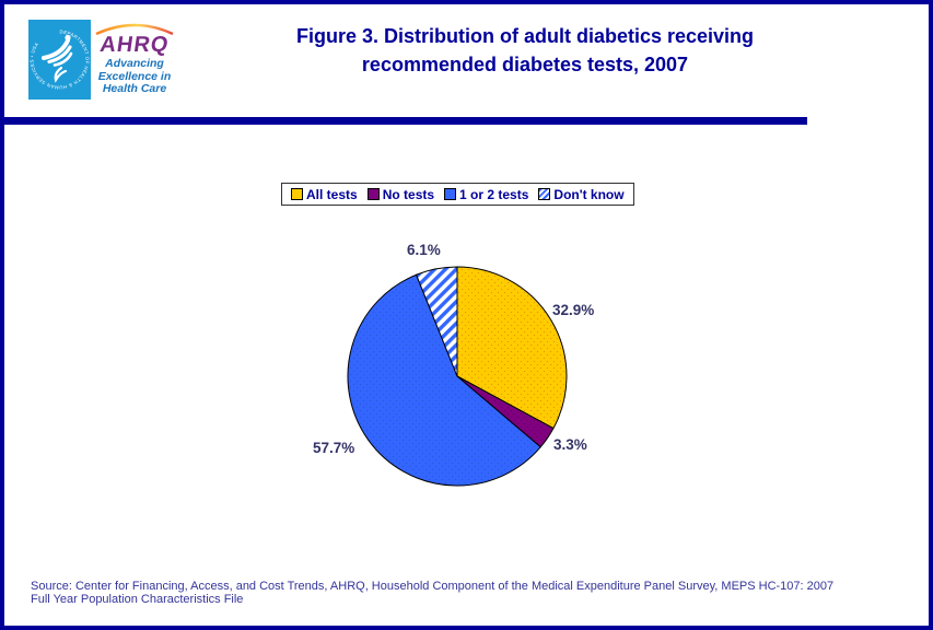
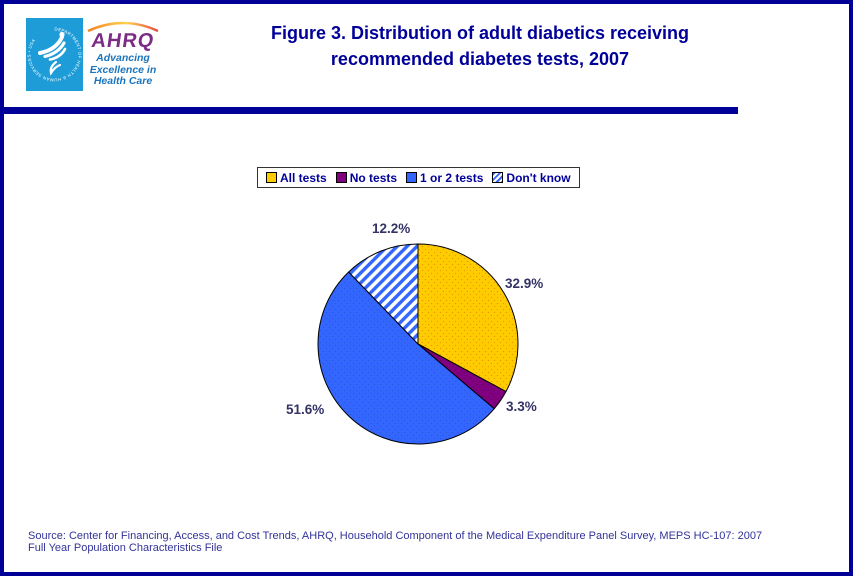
1 or 2 tests: 57.7% -> 51.6%
Don't know: 6.1% -> 12.2%
